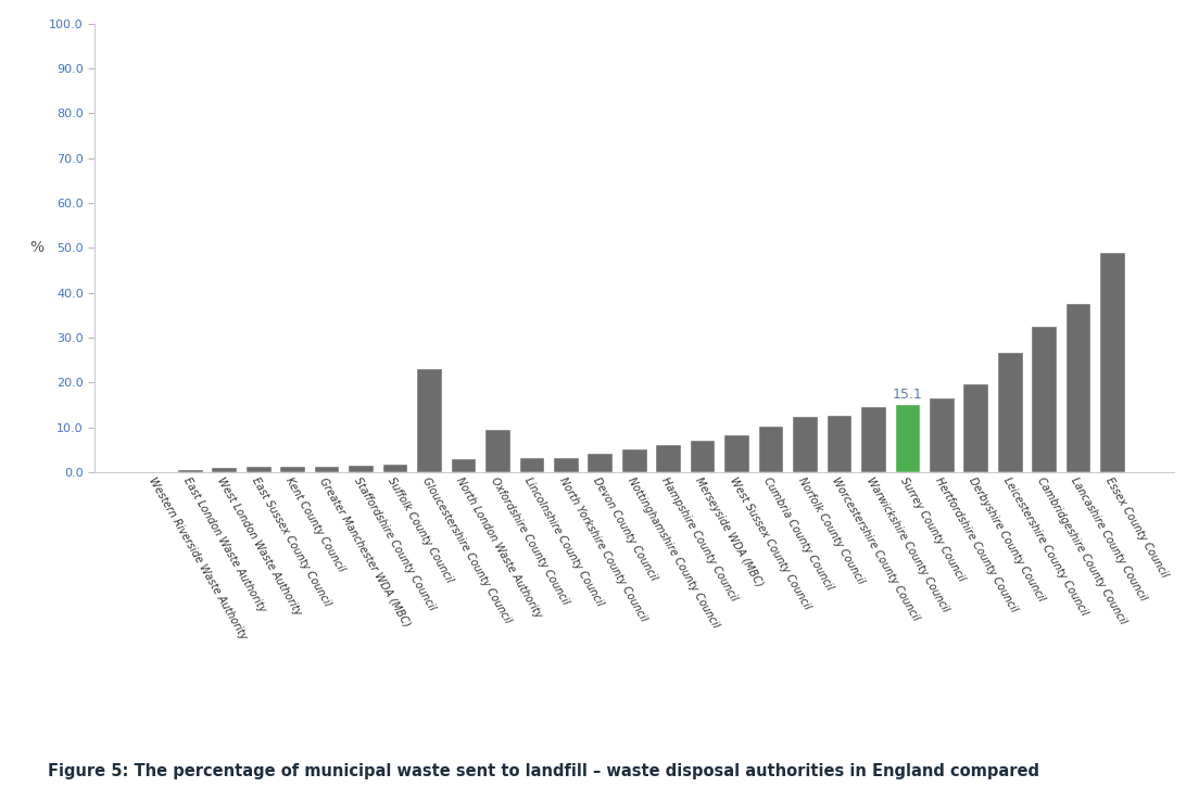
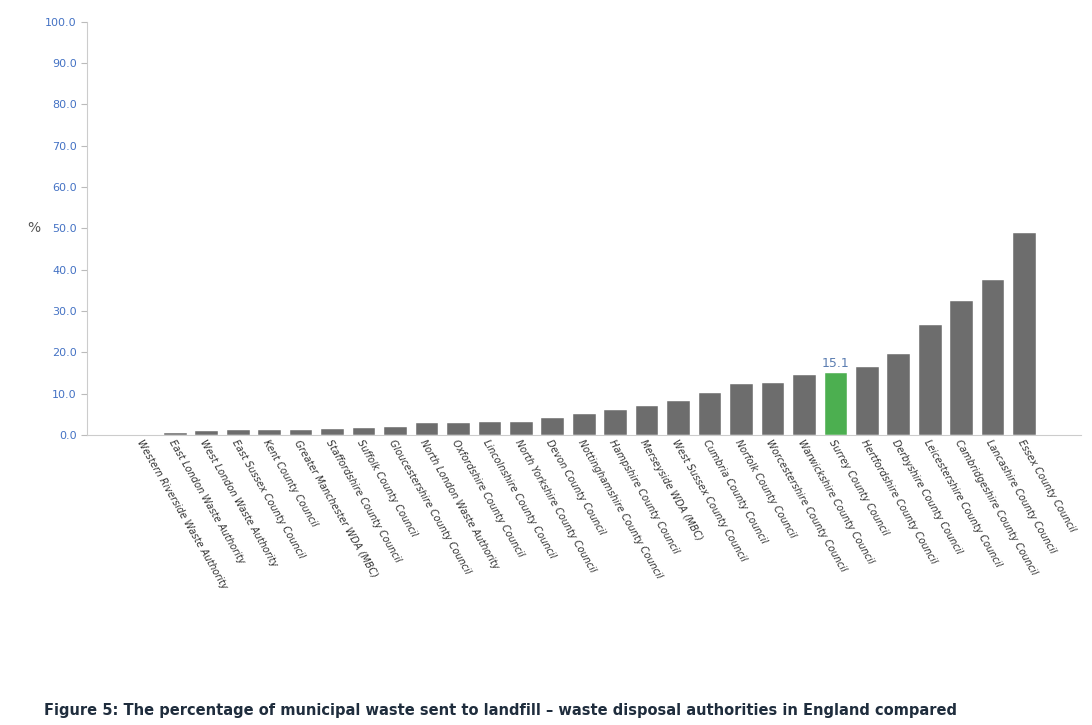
Gloucestershire County Council: 23.0 -> 2.0
Oxfordshire County Council: 9.5 -> 3.0
